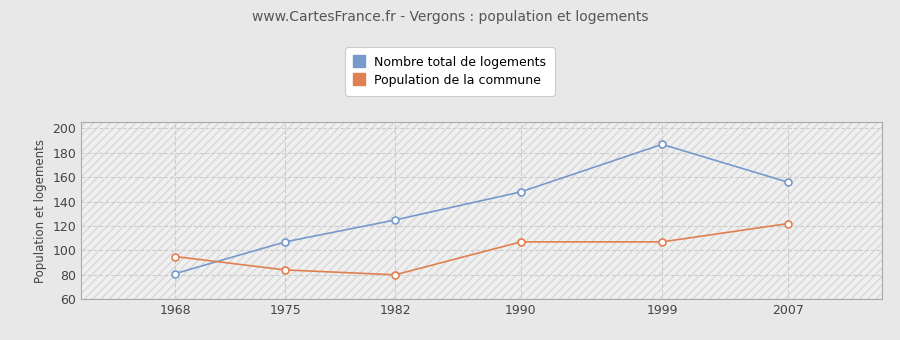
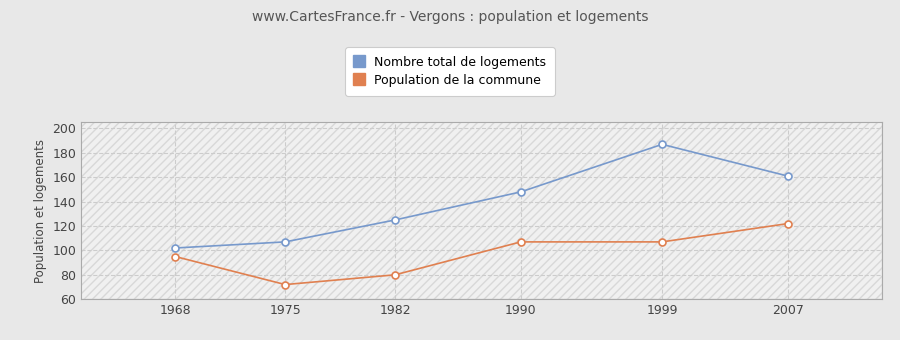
Nombre total de logements/1968: 81 -> 102
Population de la commune/1975: 84 -> 72
Nombre total de logements/2007: 156 -> 161
